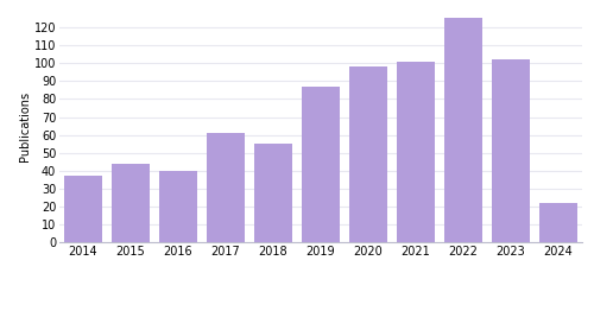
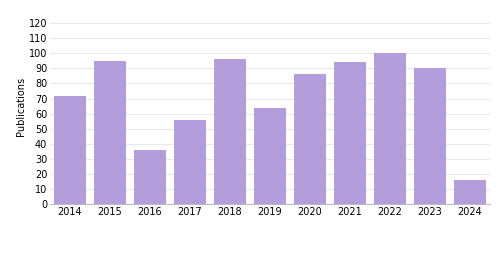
2014: 37 -> 72
2015: 44 -> 95
2016: 40 -> 36
2017: 61 -> 56
2018: 55 -> 96
2019: 87 -> 64
2020: 98 -> 86
2021: 101 -> 94
2022: 125 -> 100
2023: 102 -> 90
2024: 22 -> 16
